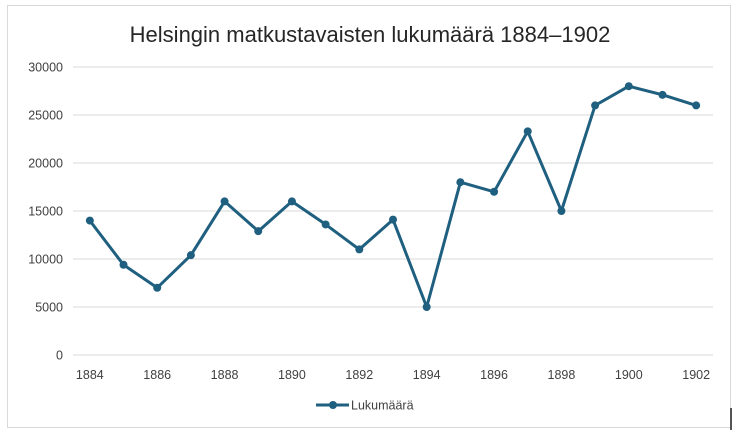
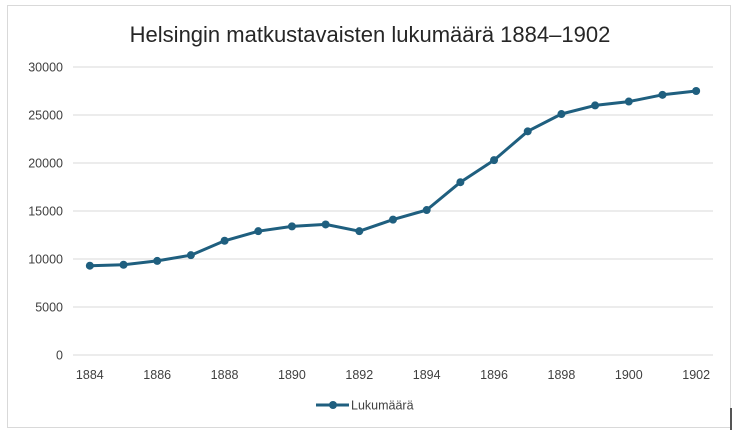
1884: 14000 -> 9000
1886: 7000 -> 10000
1888: 16000 -> 12000
1890: 16000 -> 13000
1892: 11000 -> 13000
1894: 5000 -> 15000
1896: 17000 -> 20000
1898: 15000 -> 25000
1900: 28000 -> 26000
1902: 26000 -> 28000
